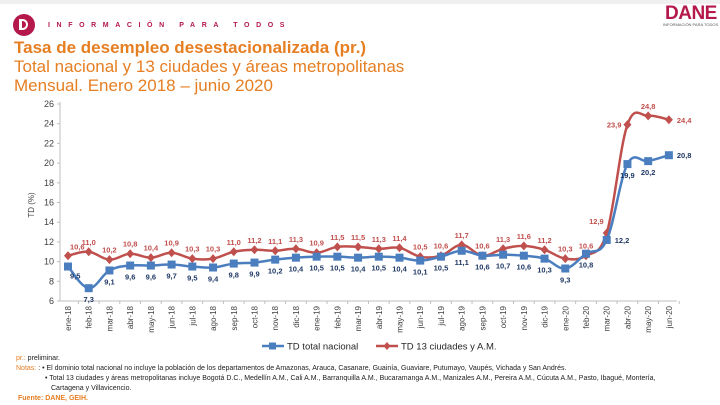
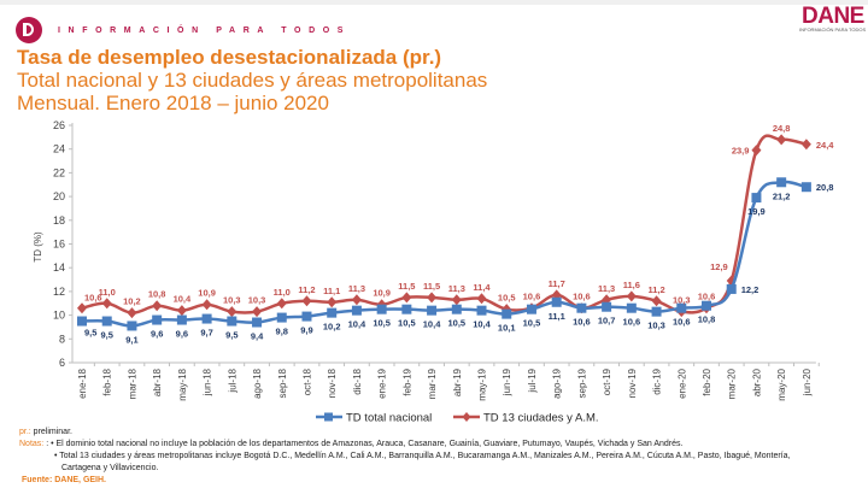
TD total nacional/feb-18: 7,3 -> 9,5
TD total nacional/ene-20: 9,3 -> 10,6
TD total nacional/may-20: 20,2 -> 21,2
